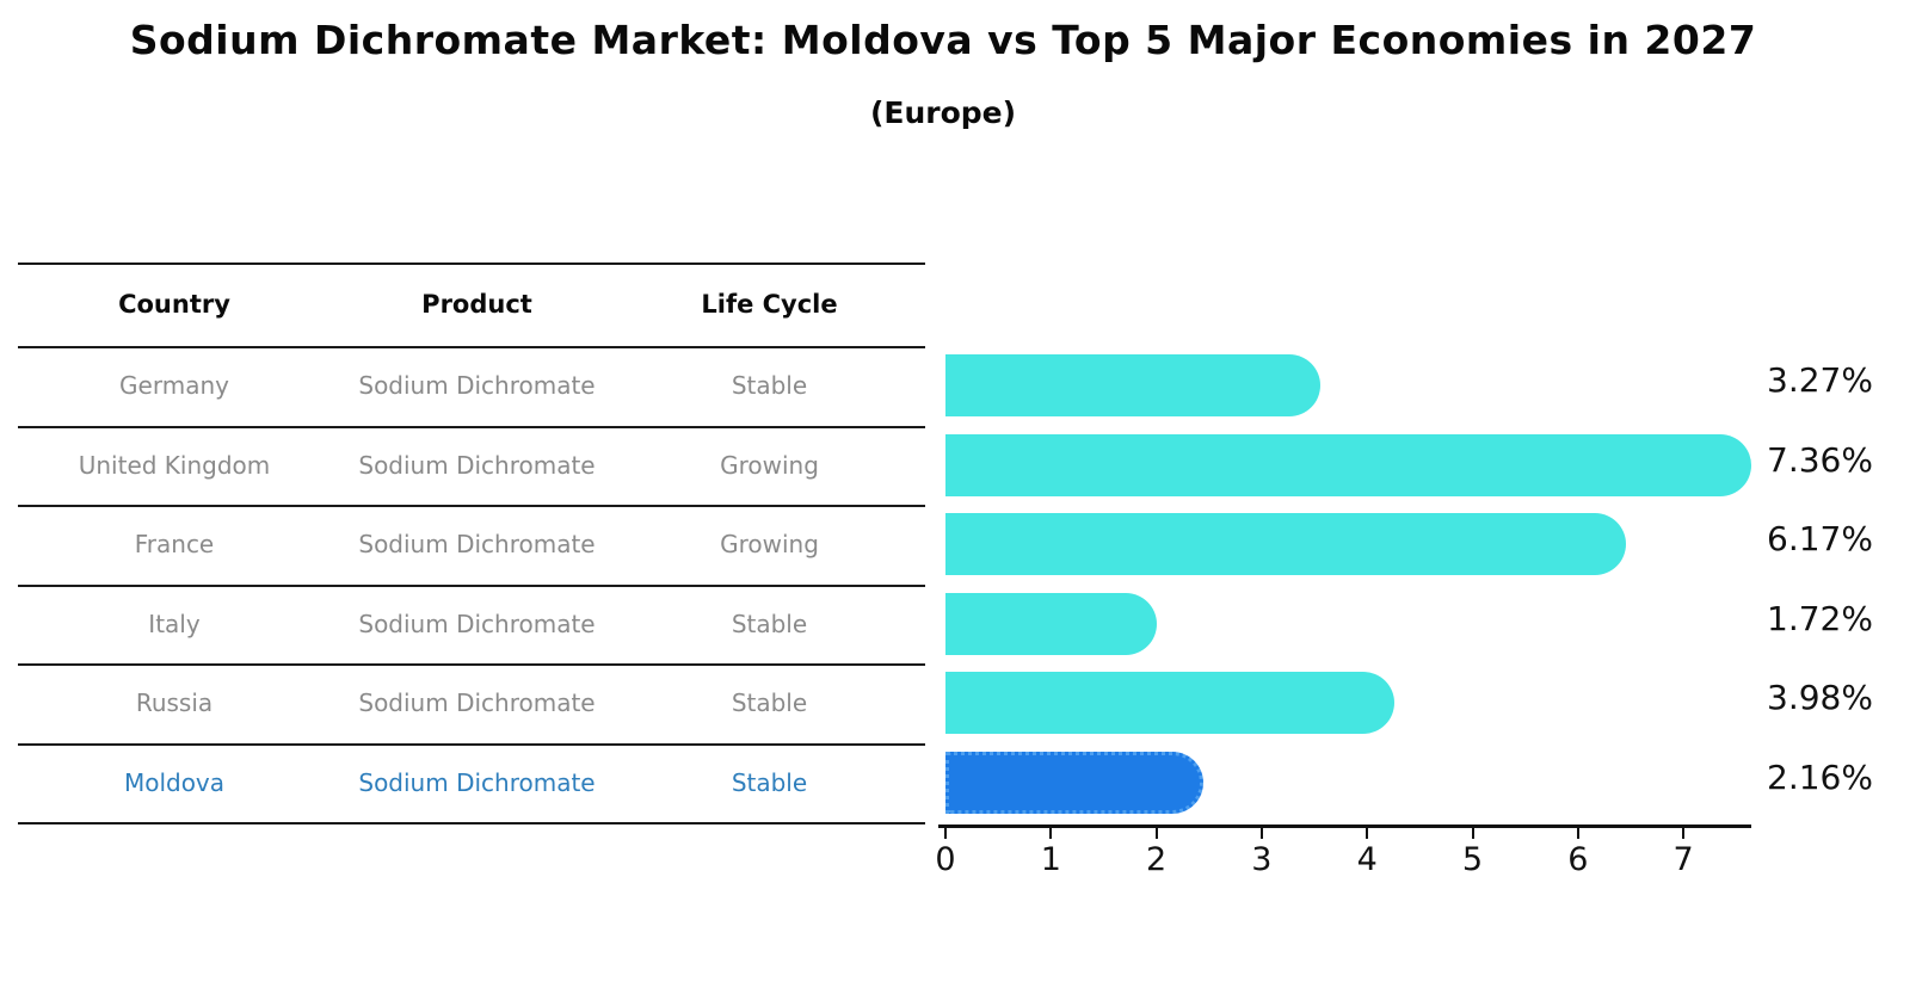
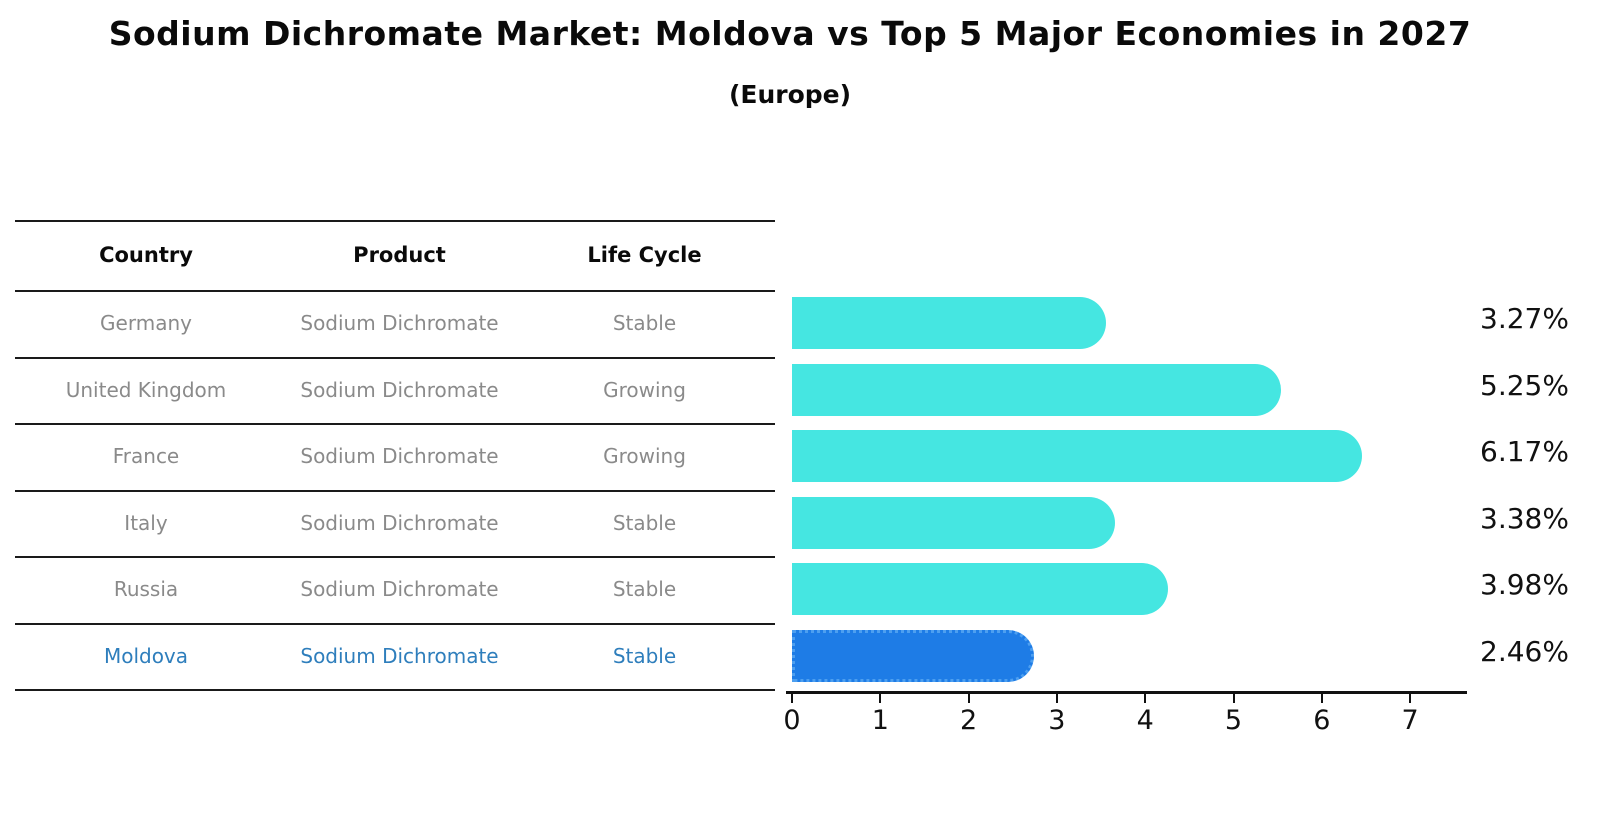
United Kingdom: 7.36% -> 5.25%
Italy: 1.72% -> 3.38%
Moldova: 2.16% -> 2.46%
